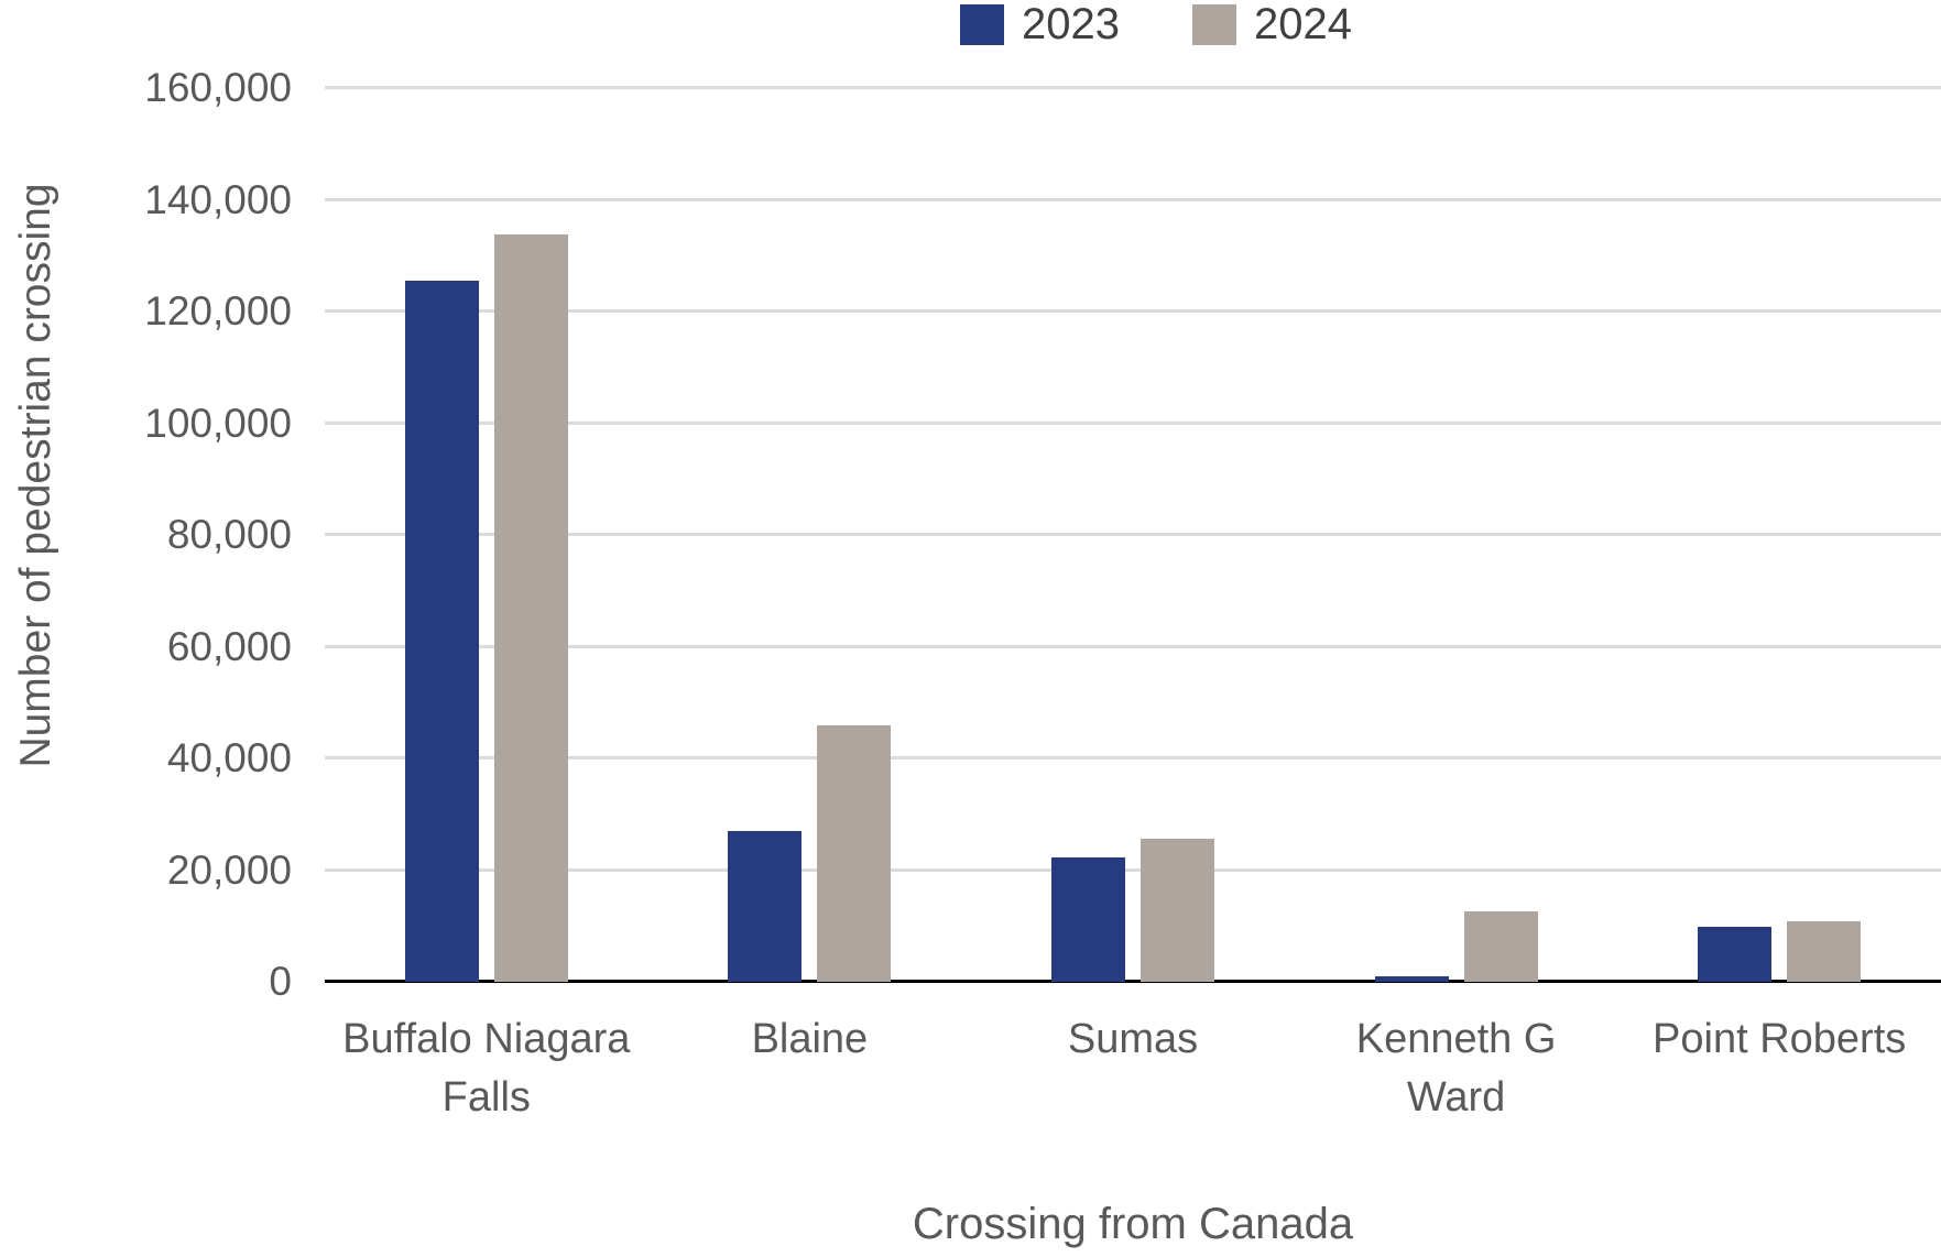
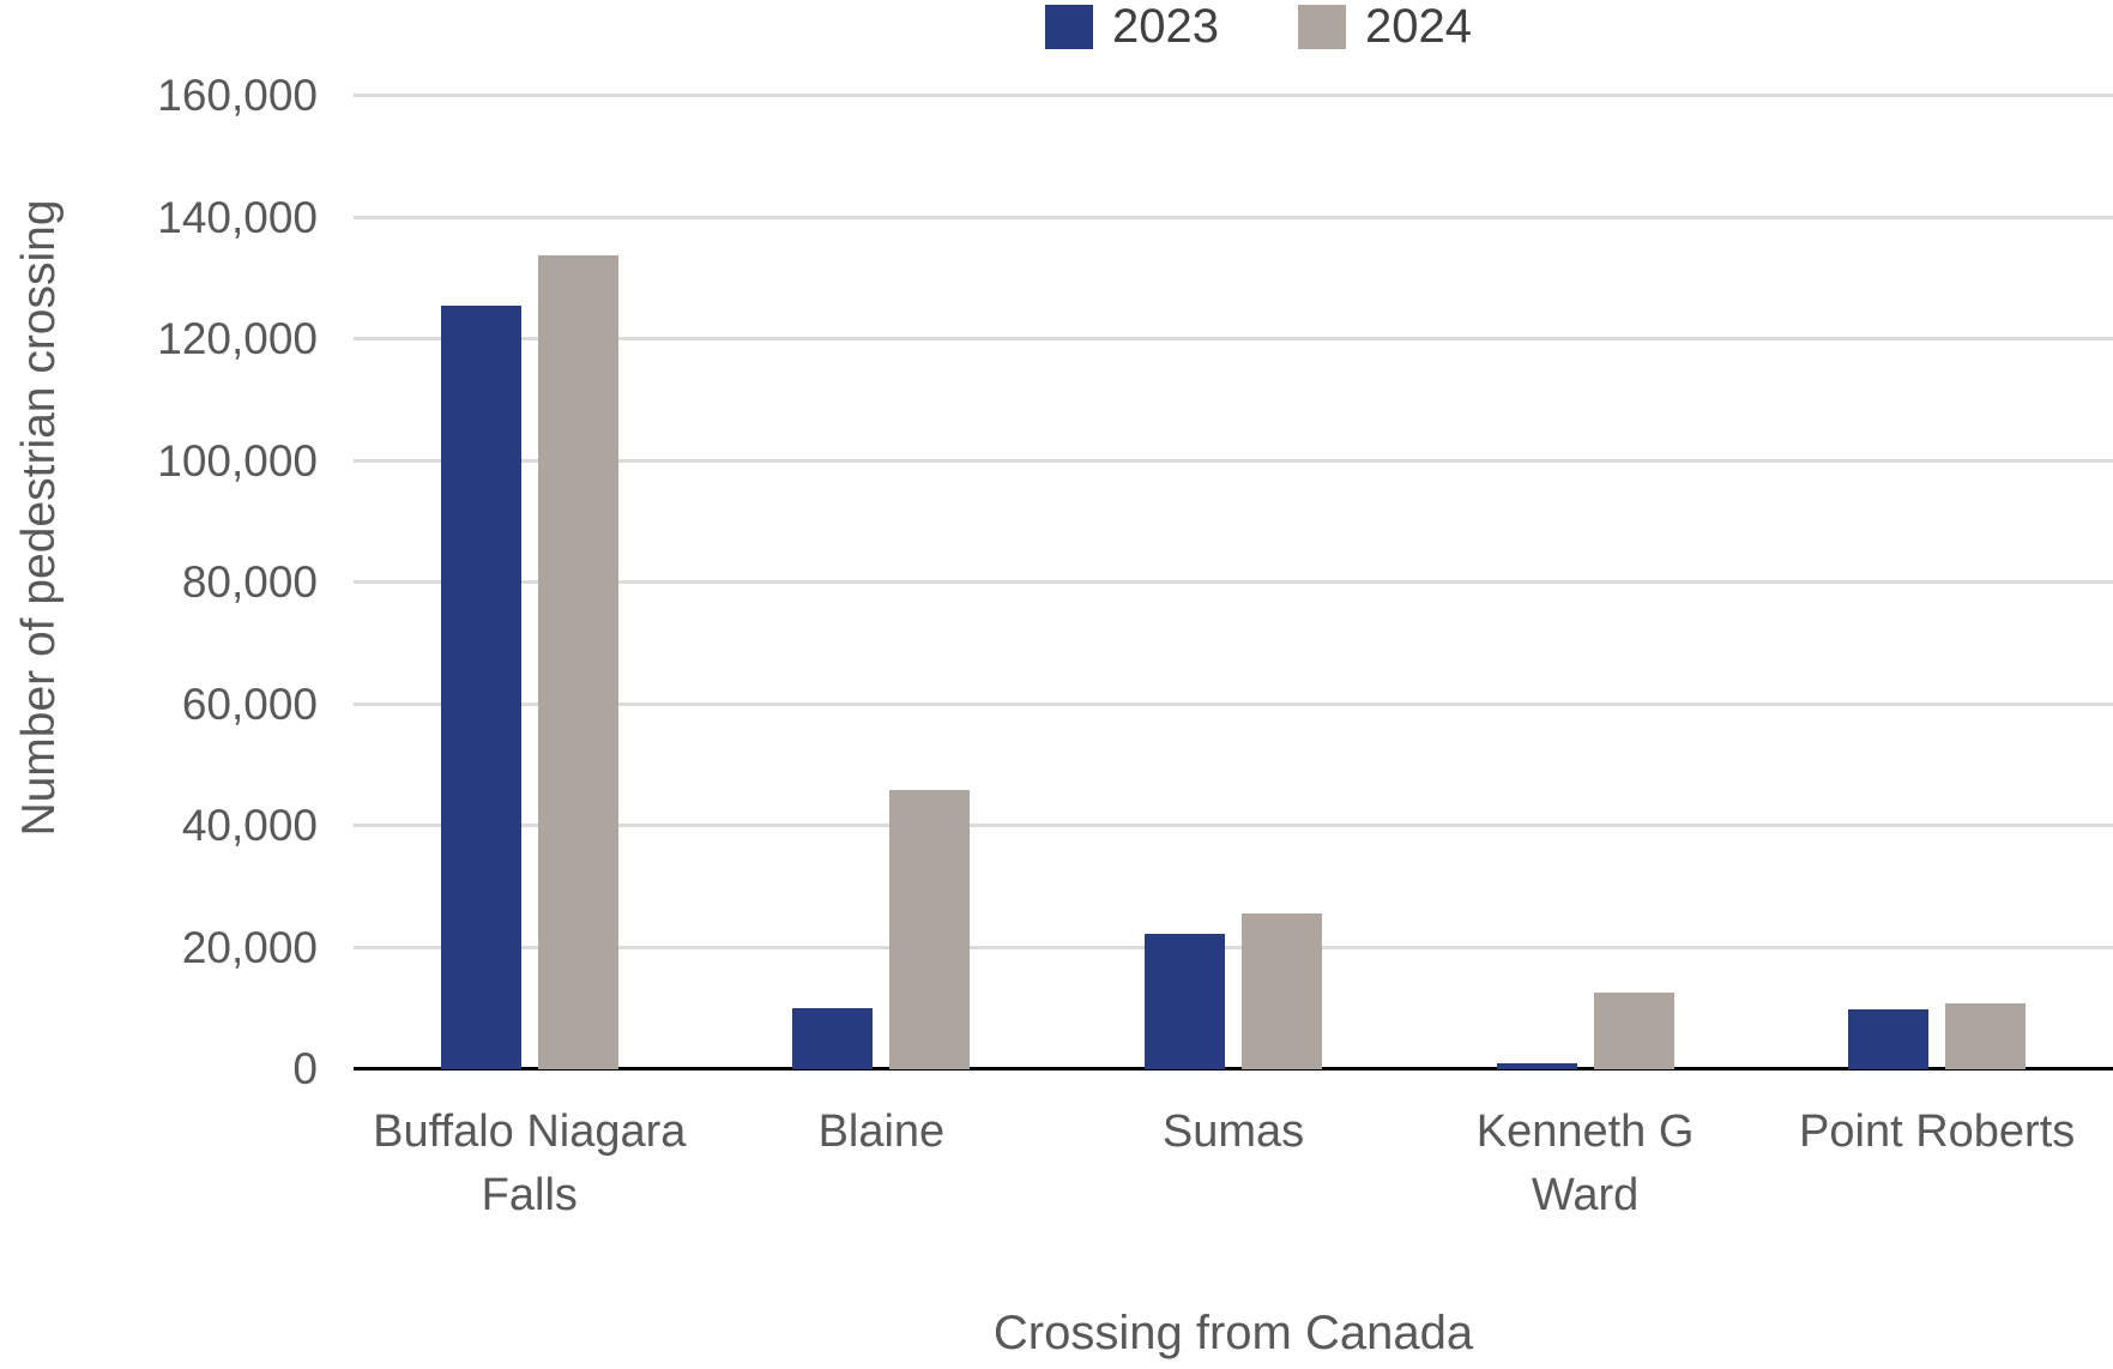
2023/Blaine: 27000 -> 10000
